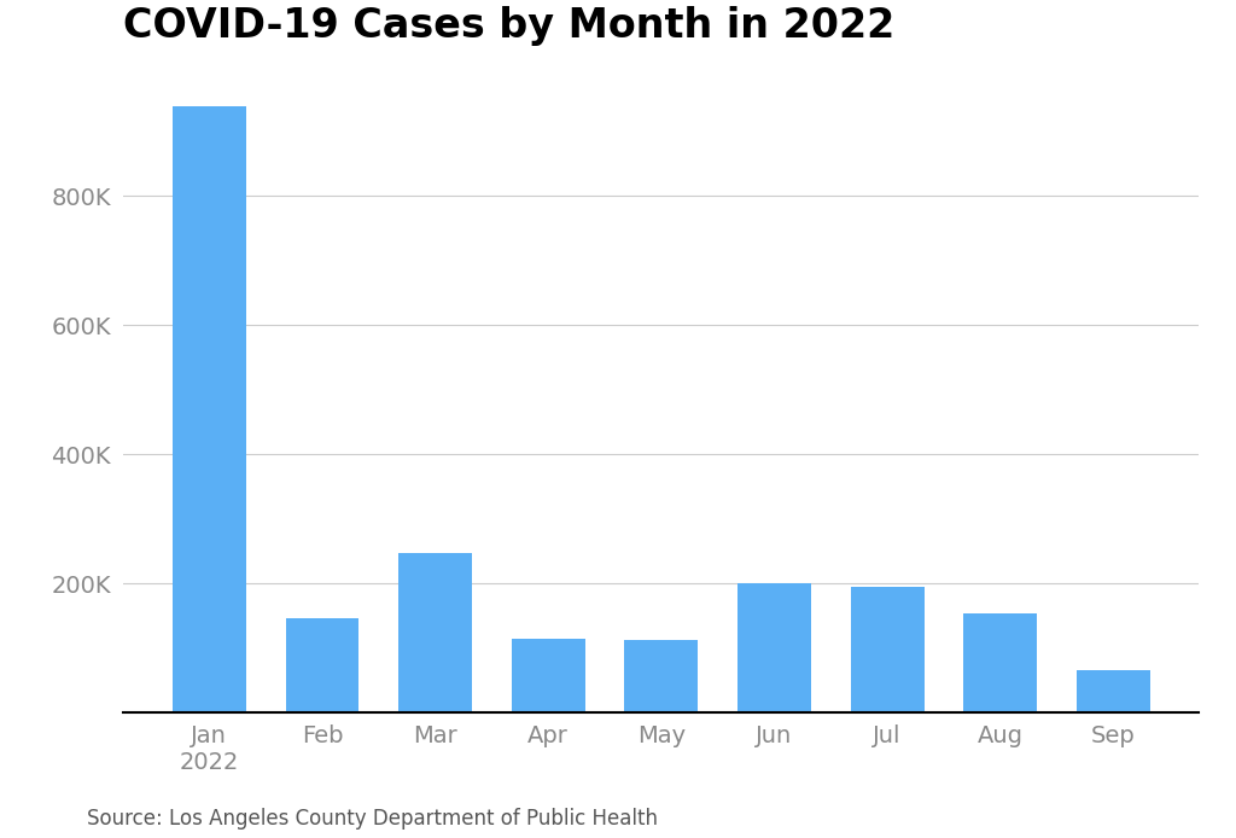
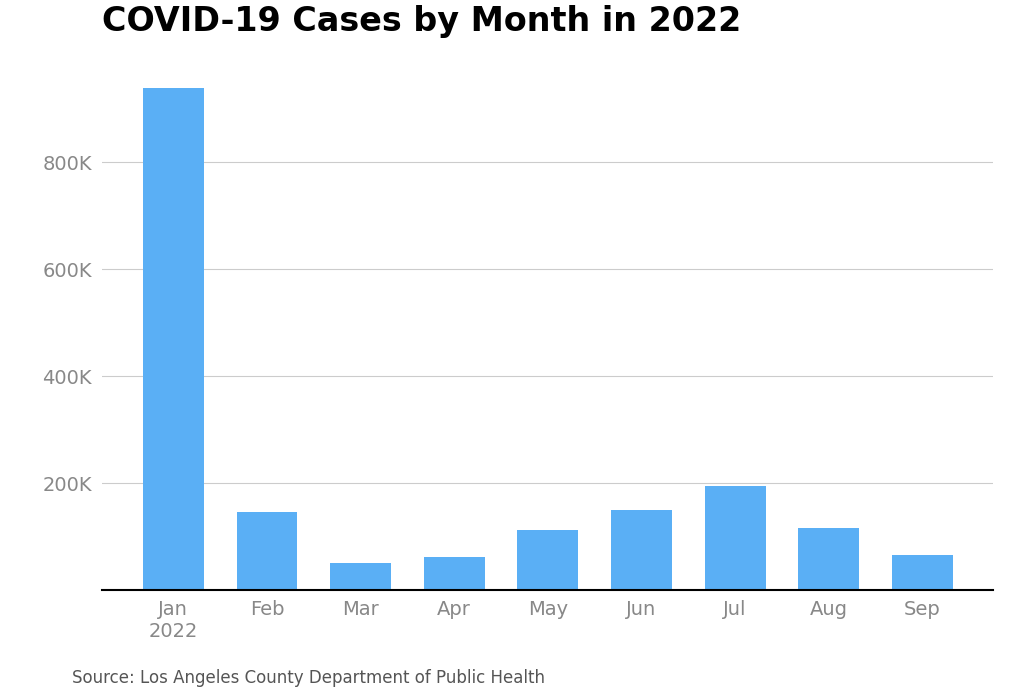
Mar: 246K -> 50K
Apr: 114K -> 62K
Jun: 200K -> 150K
Aug: 154K -> 115K
